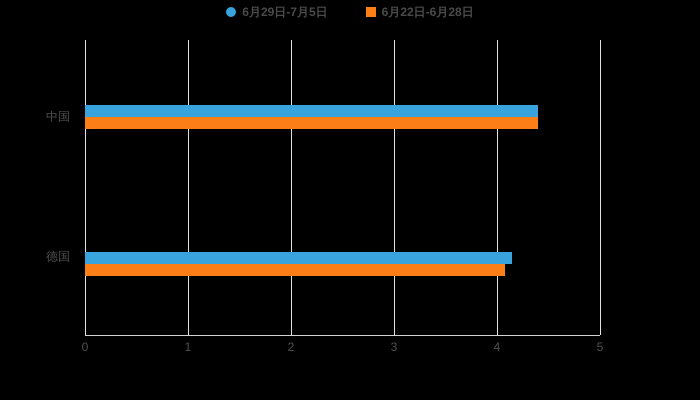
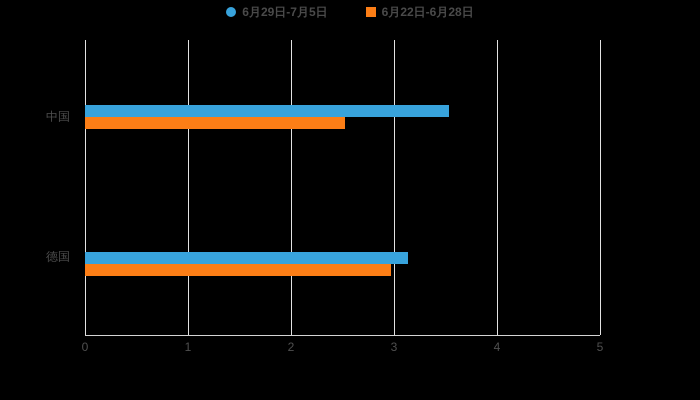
6月29日-7月5日/中国: 4.40 -> 3.53
6月22日-6月28日/中国: 4.40 -> 2.52
6月29日-7月5日/德国: 4.15 -> 3.14
6月22日-6月28日/德国: 4.08 -> 2.97
